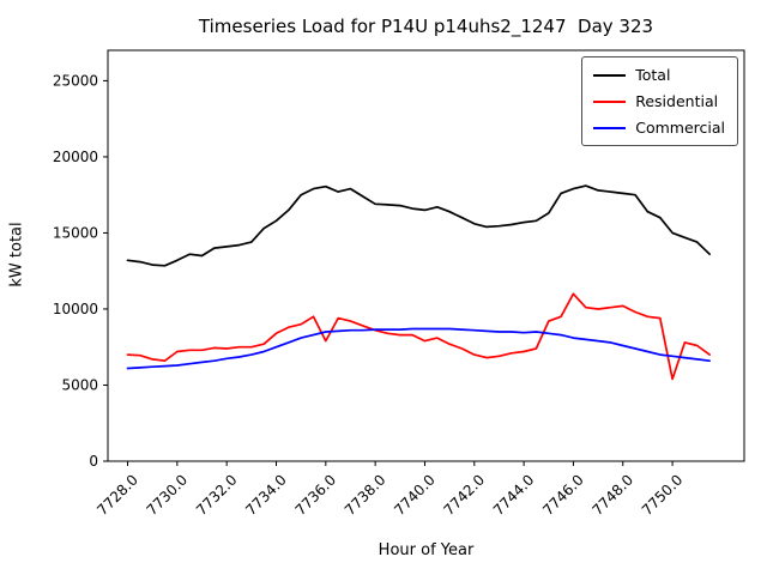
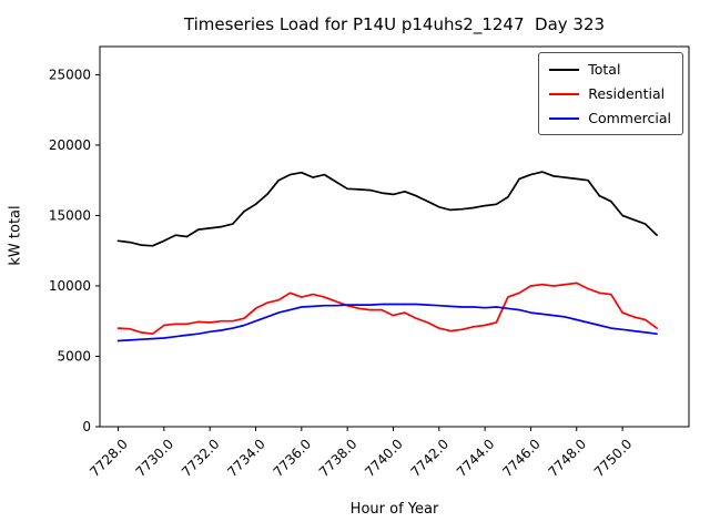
Residential/7736.0: 7900 -> 9200
Residential/7746.0: 11000 -> 10000
Residential/7750.0: 5400 -> 8100
